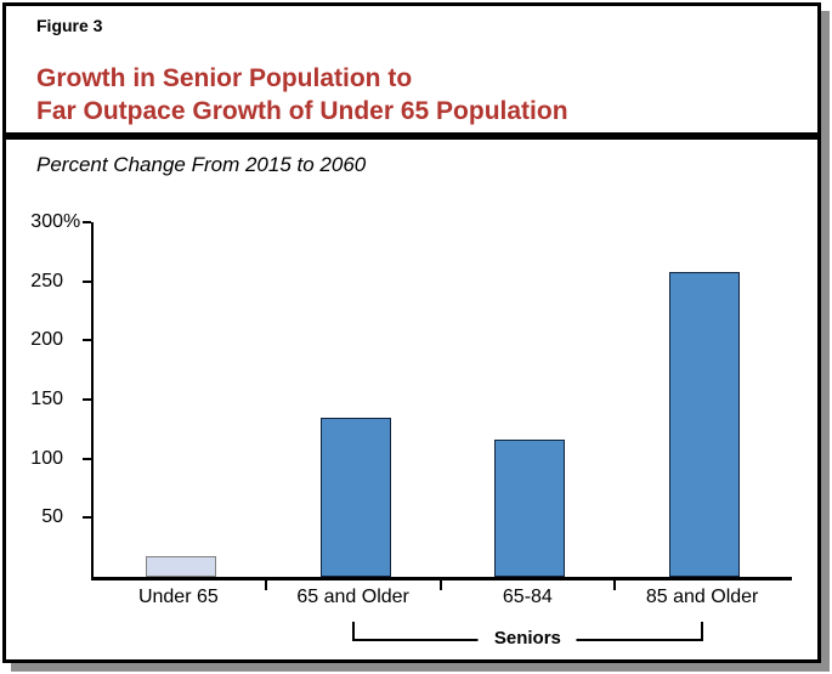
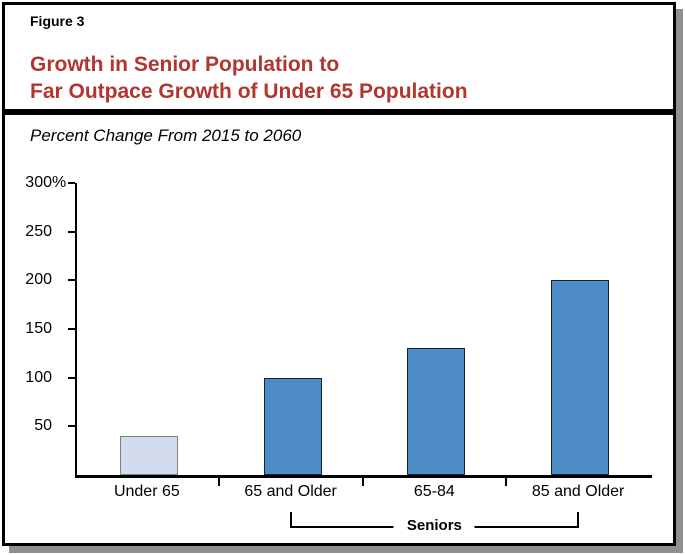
Under 65: 20 -> 40
65 and Older: 140 -> 100
65-84: 120 -> 130
85 and Older: 260 -> 200
